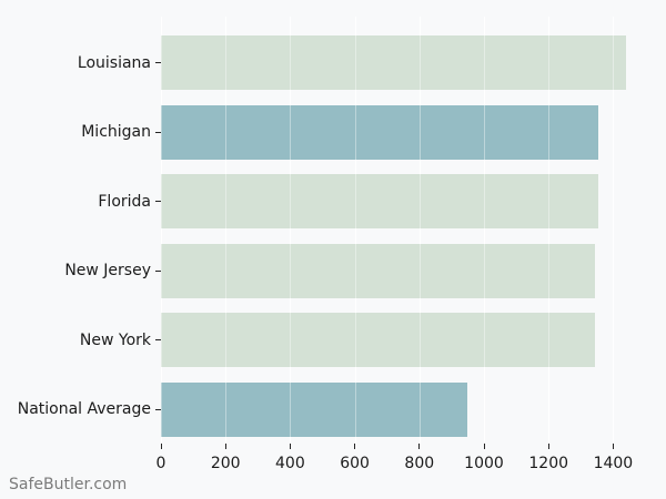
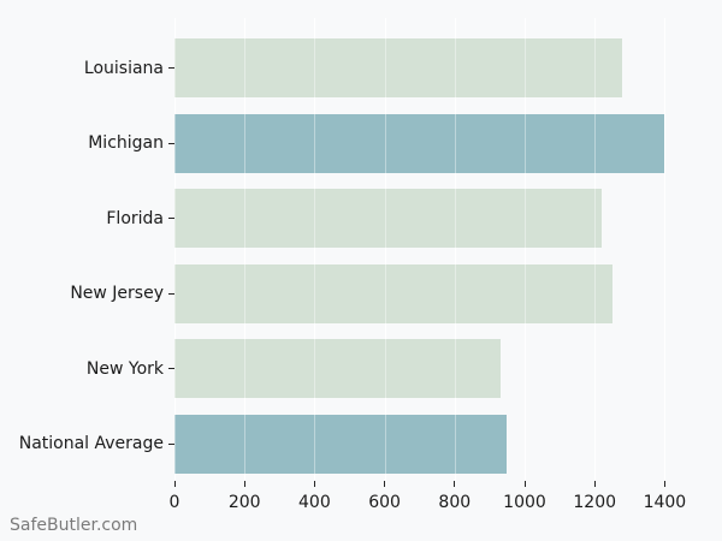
Louisiana: 1440 -> 1280
Michigan: 1360 -> 1400
Florida: 1360 -> 1220
New Jersey: 1340 -> 1250
New York: 1340 -> 930
